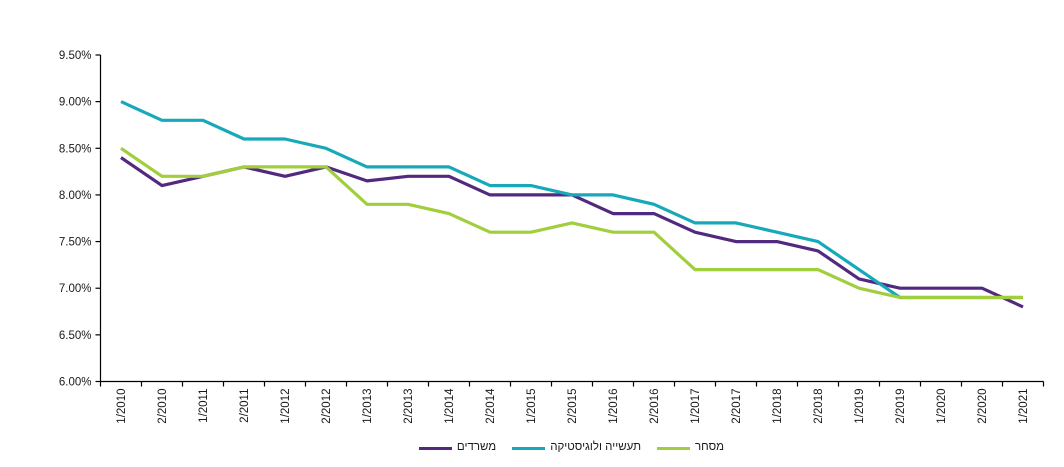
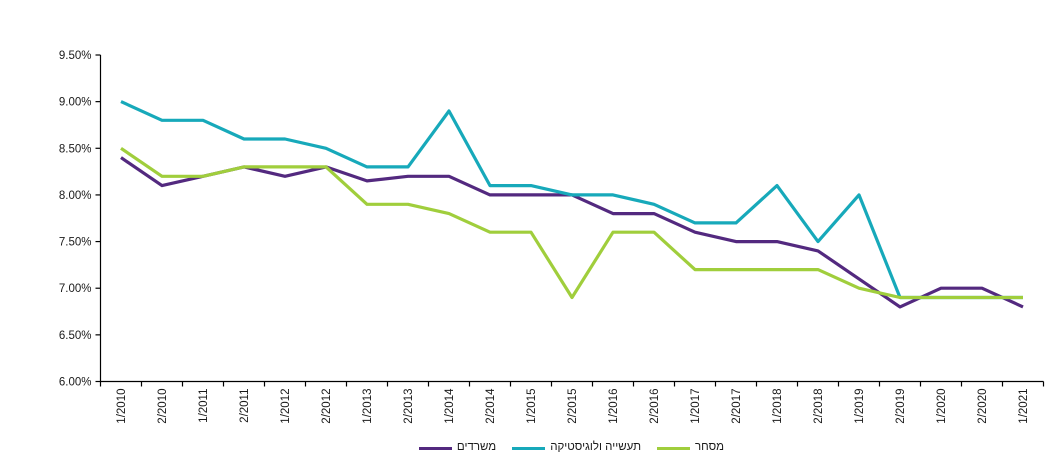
תעשייה ולוגיסטיקה/1/2014: 8.3% -> 8.9%
מסחר/2/2015: 7.7% -> 6.9%
תעשייה ולוגיסטיקה/1/2018: 7.6% -> 8.1%
תעשייה ולוגיסטיקה/1/2019: 7.2% -> 8.0%
משרדים/2/2019: 7.0% -> 6.8%
